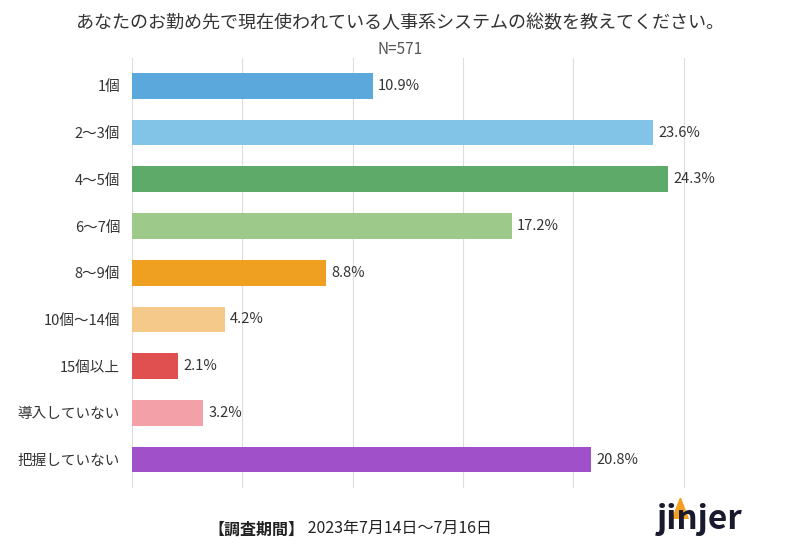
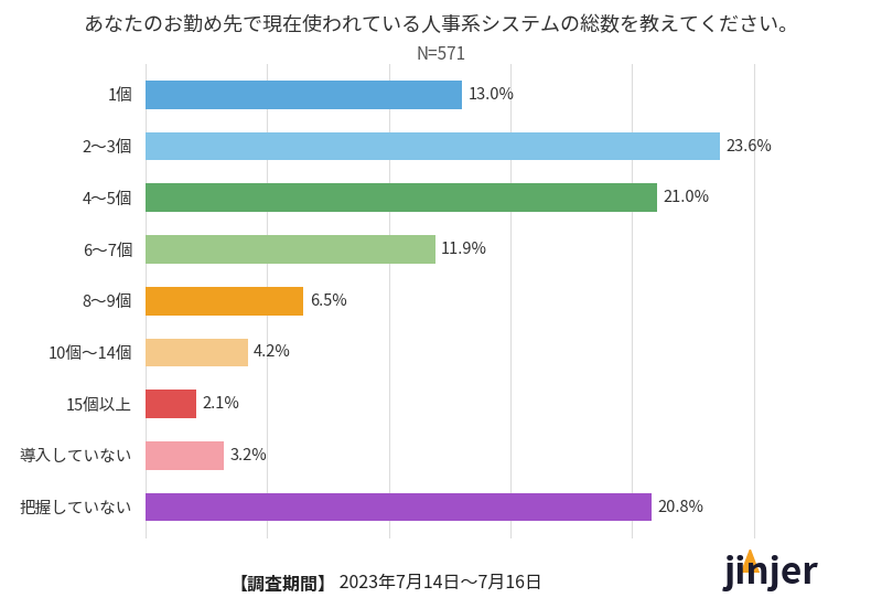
1個: 10.9% -> 13.0%
4～5個: 24.3% -> 21.0%
6～7個: 17.2% -> 11.9%
8～9個: 8.8% -> 6.5%
